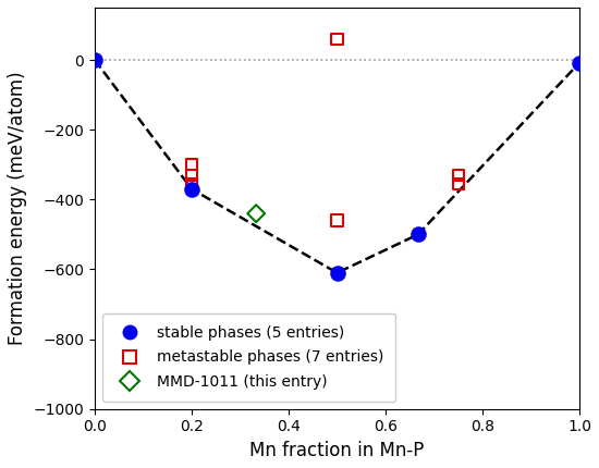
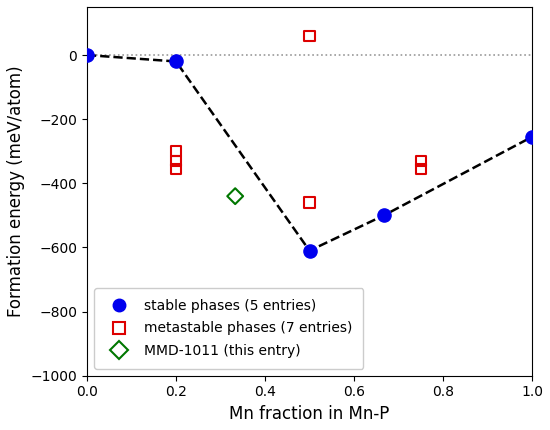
stable phases (5 entries)/0.2: -370 -> -20
stable phases (5 entries)/1.0: -8 -> -255
